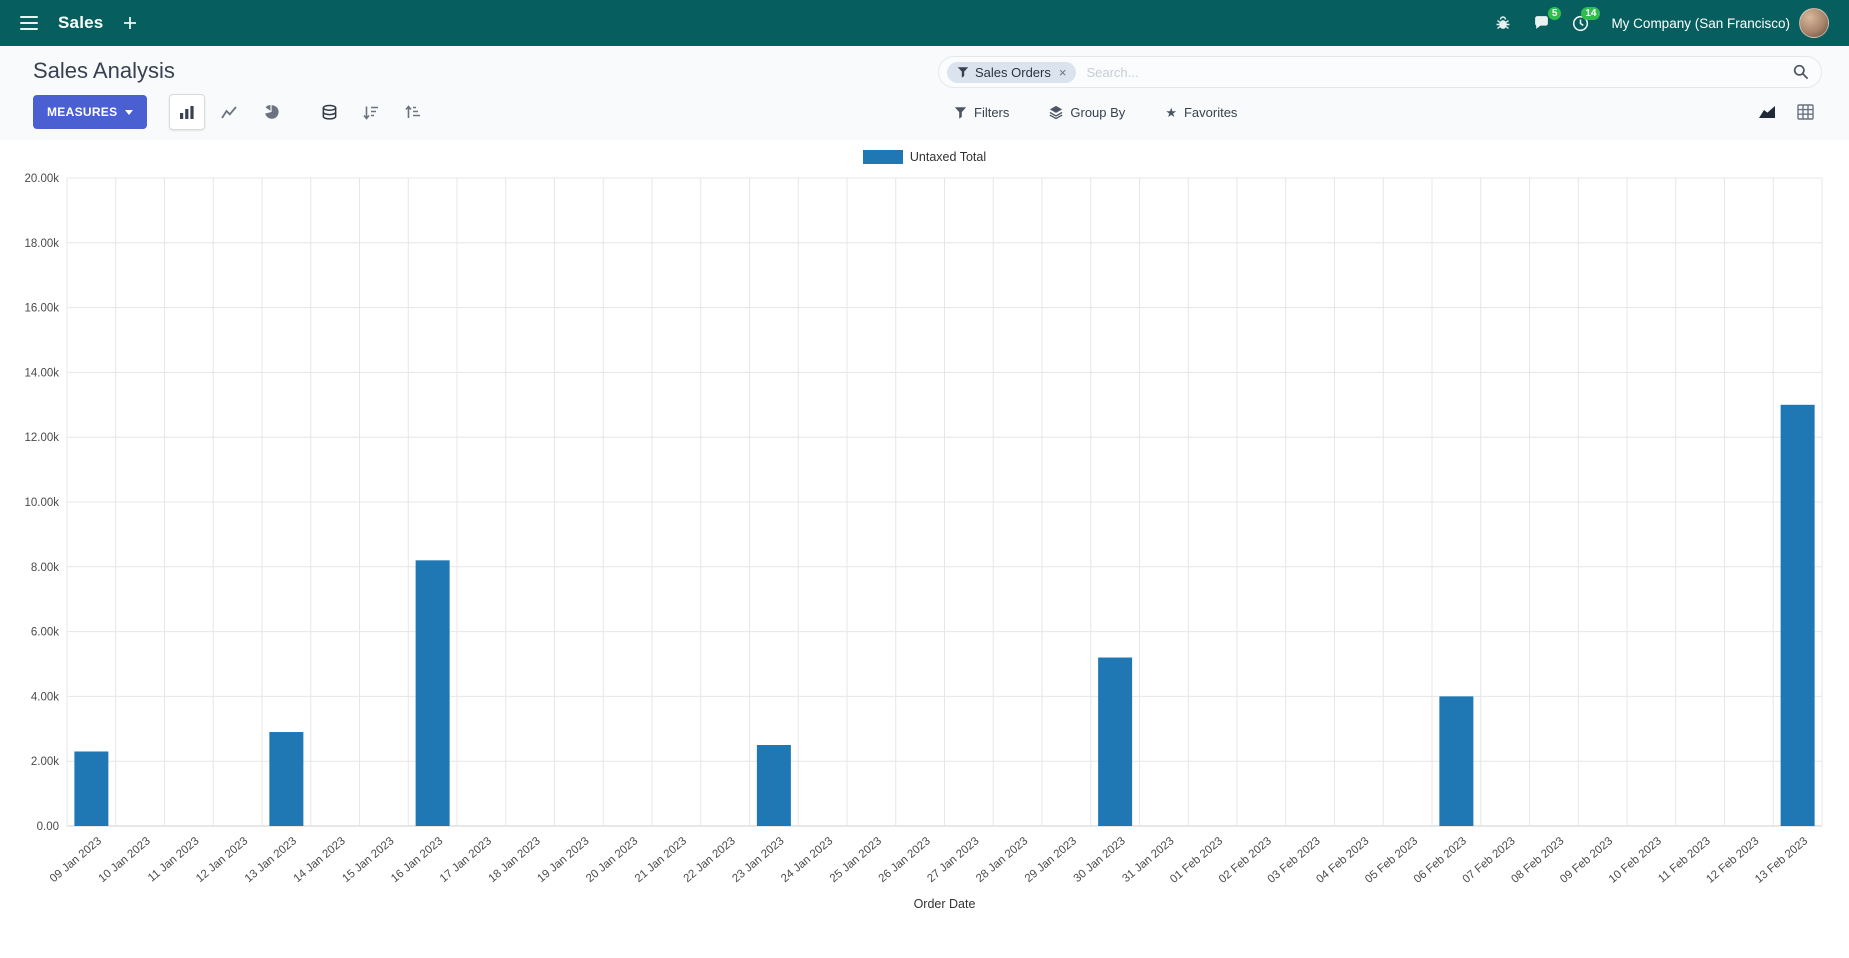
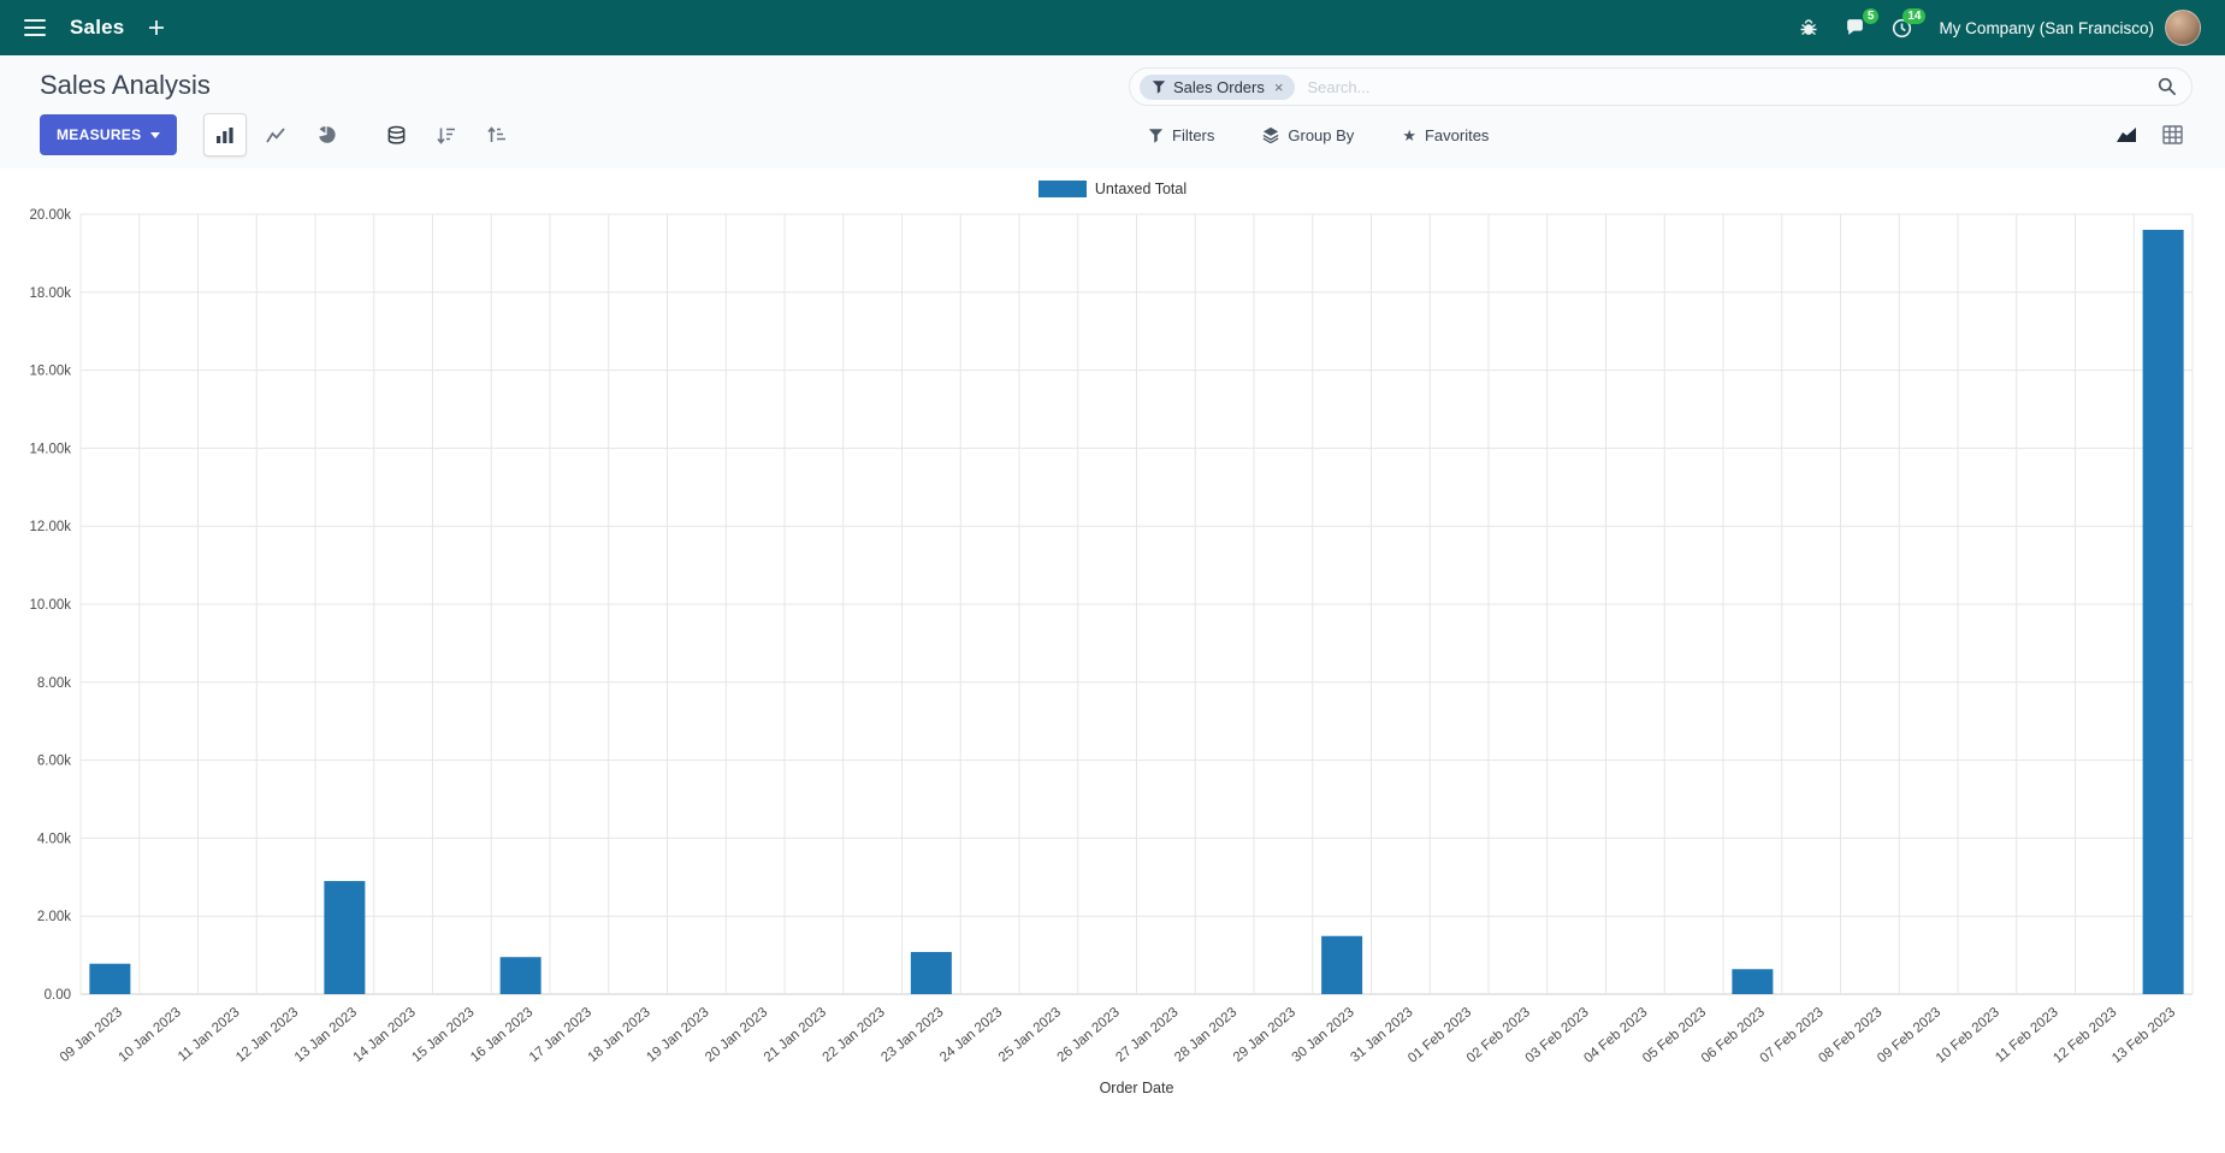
09 Jan 2023: 2.3k -> 0.8k
16 Jan 2023: 8.2k -> 1.0k
23 Jan 2023: 2.5k -> 1.1k
30 Jan 2023: 5.2k -> 1.5k
06 Feb 2023: 4.0k -> 0.6k
13 Feb 2023: 13.0k -> 19.6k
